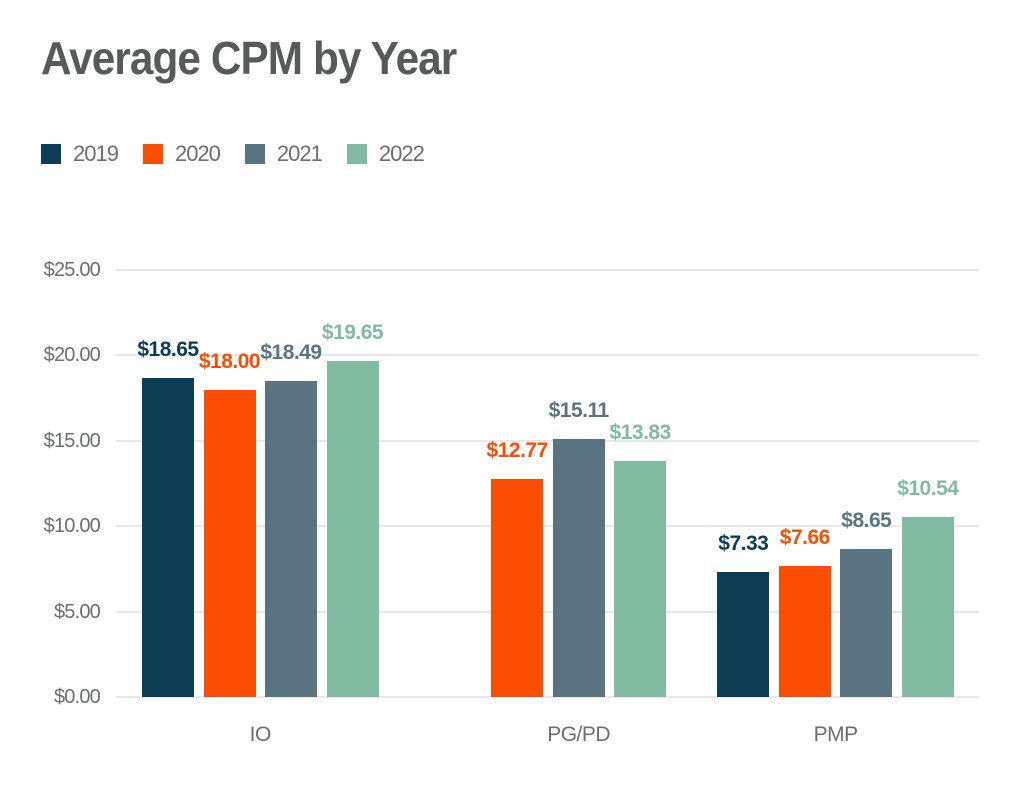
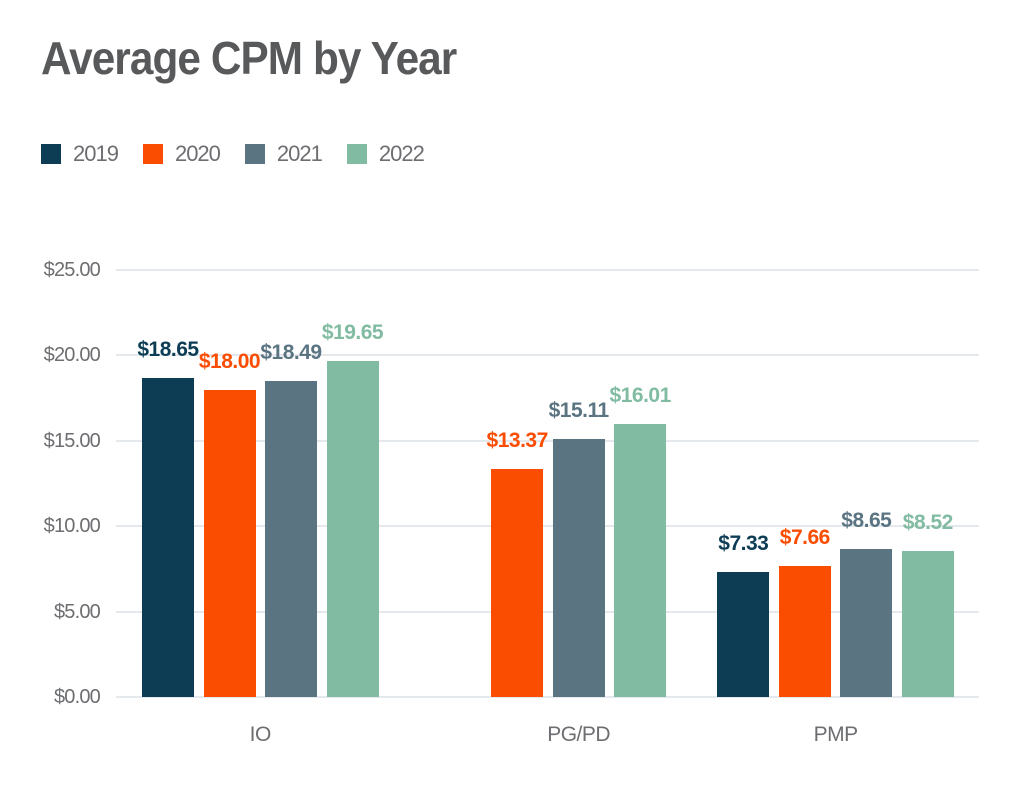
2020/PG/PD: $12.77 -> $13.37
2022/PG/PD: $13.83 -> $16.01
2022/PMP: $10.54 -> $8.52
